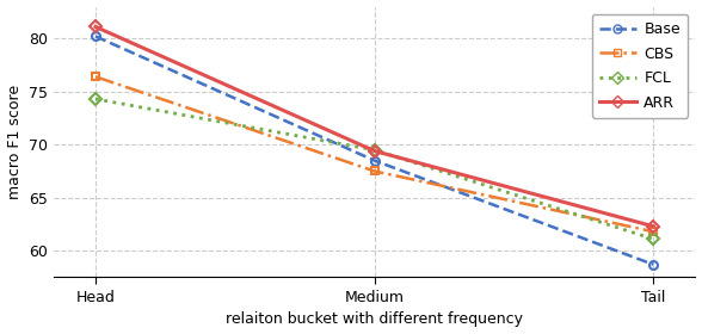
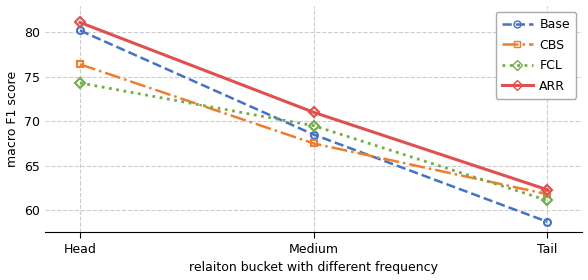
ARR/Medium: 69.4 -> 71.0
